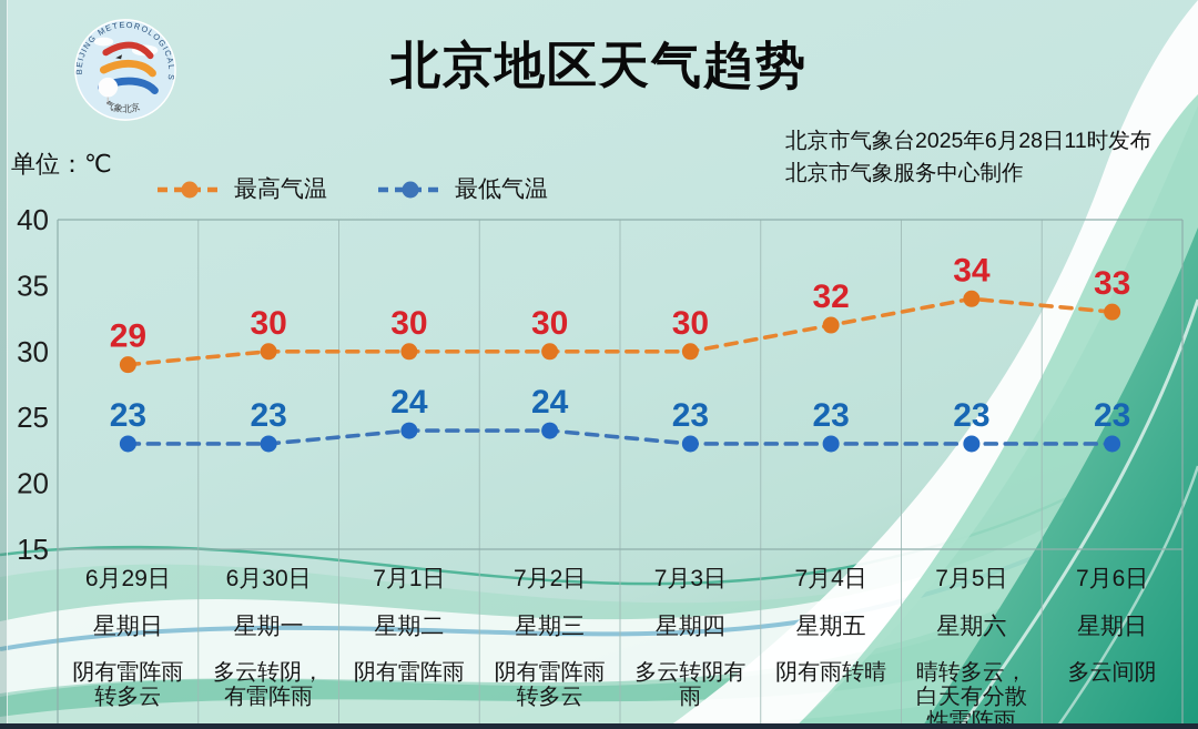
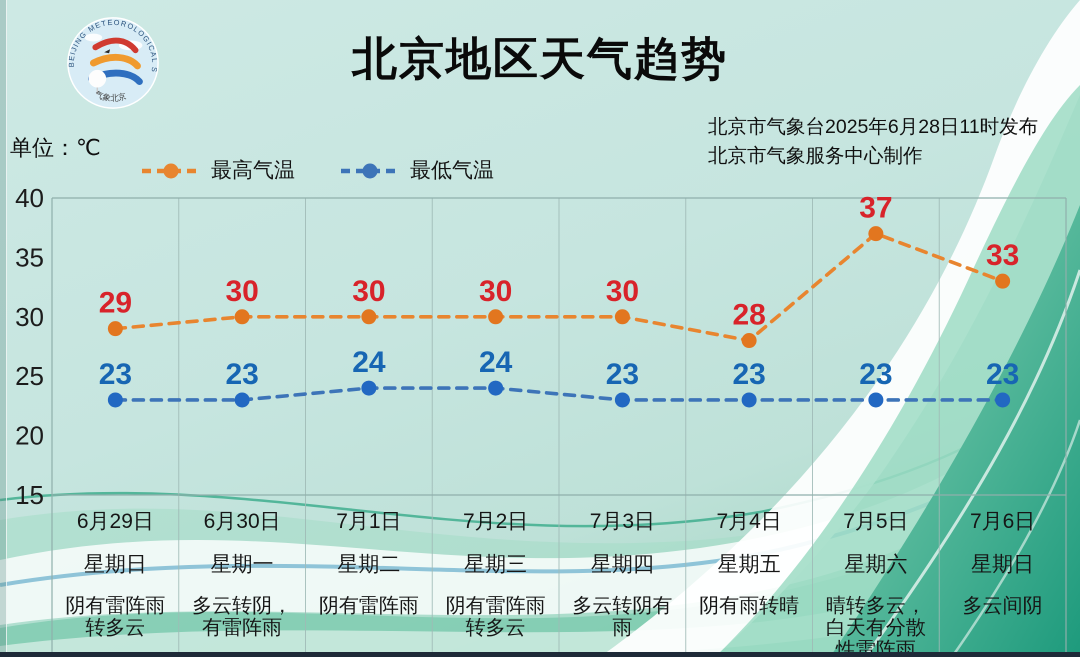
最高气温/7月4日: 32 -> 28
最高气温/7月5日: 34 -> 37
